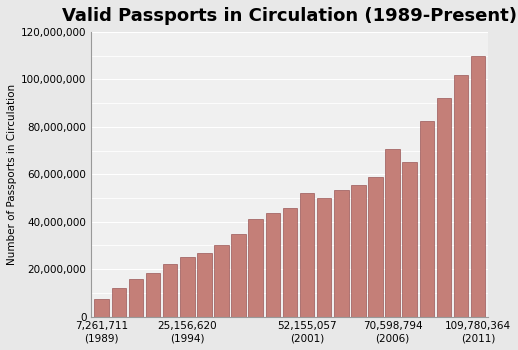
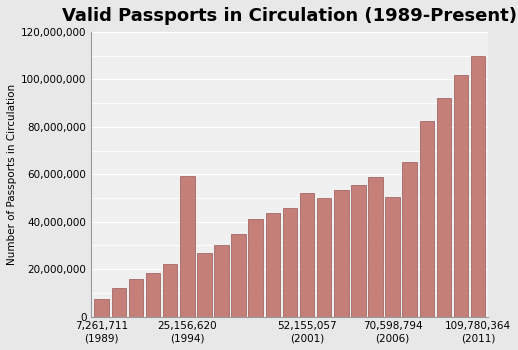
25,156,620 (1994): 25,200,000 -> 59,500,000
70,598,794 (2006): 70,600,000 -> 50,500,000
